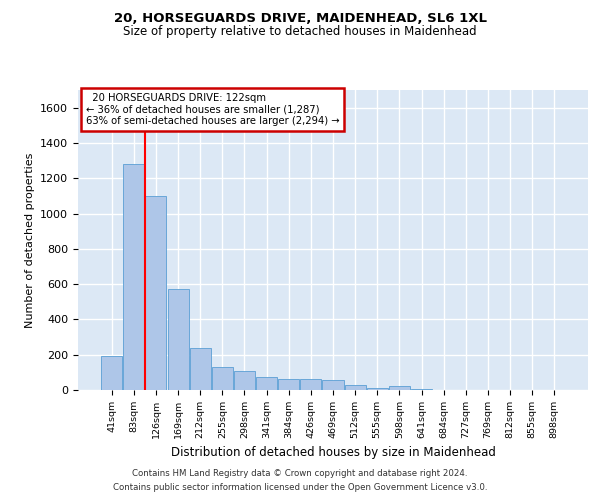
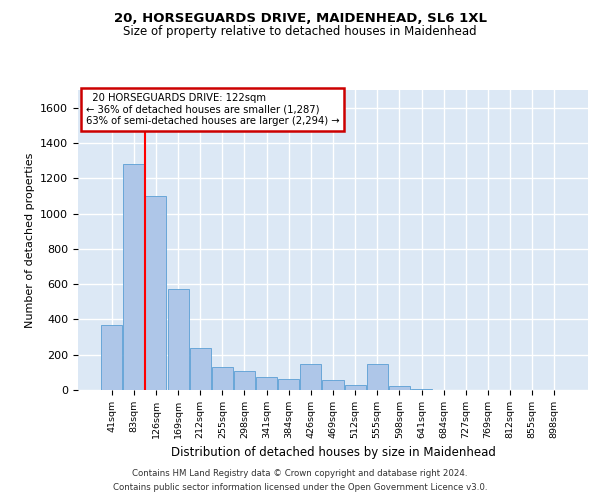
41sqm: 190 -> 370
426sqm: 60 -> 150
555sqm: 10 -> 150
